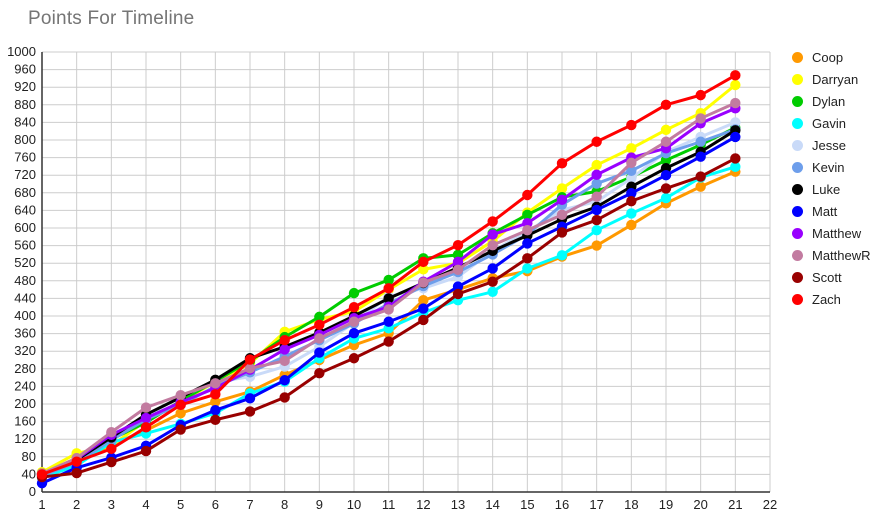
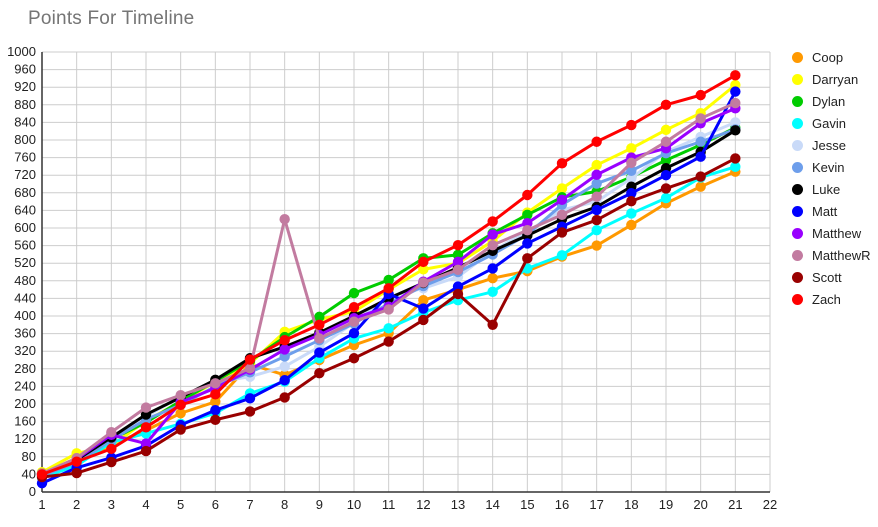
Matthew/4: 170 -> 110
Coop/7: 230 -> 290
MatthewR/8: 300 -> 620
Matt/11: 390 -> 450
Scott/14: 480 -> 380
Matt/21: 810 -> 910
